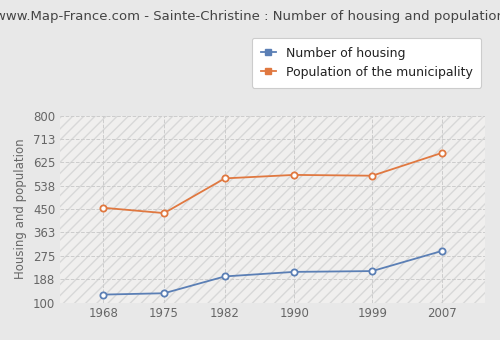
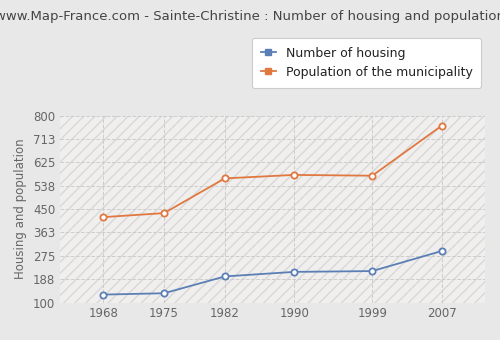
Population of the municipality/1968: 455 -> 420
Population of the municipality/2007: 660 -> 762
